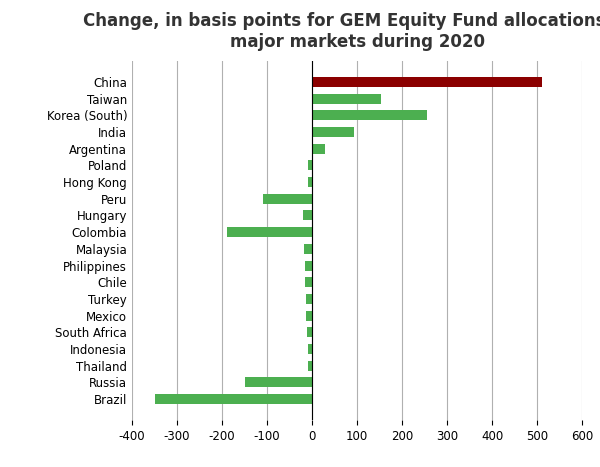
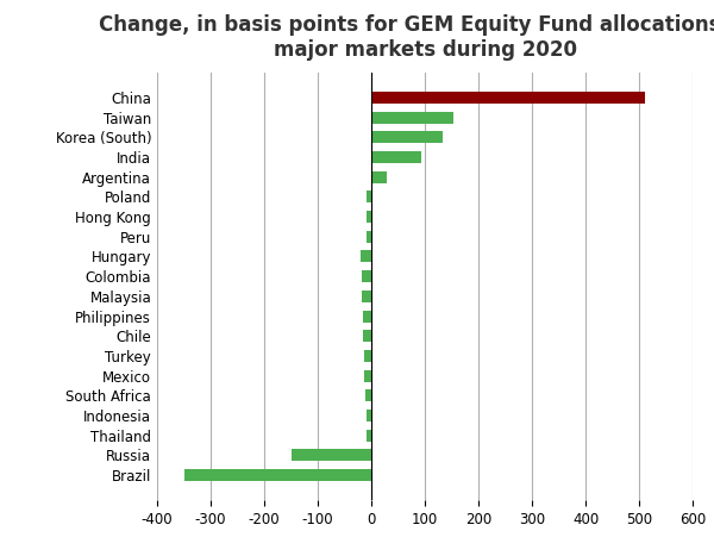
Korea (South): 255 -> 133
Peru: -110 -> -8
Colombia: -190 -> -18
